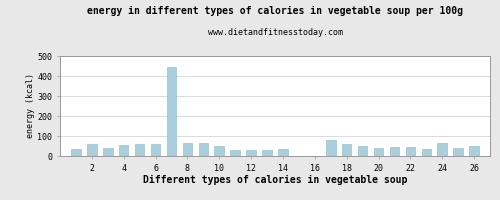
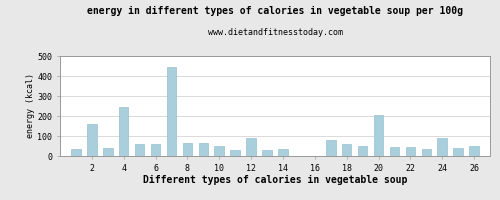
2: 60 -> 160
4: 55 -> 245
12: 28 -> 90
20: 38 -> 205
24: 65 -> 90
